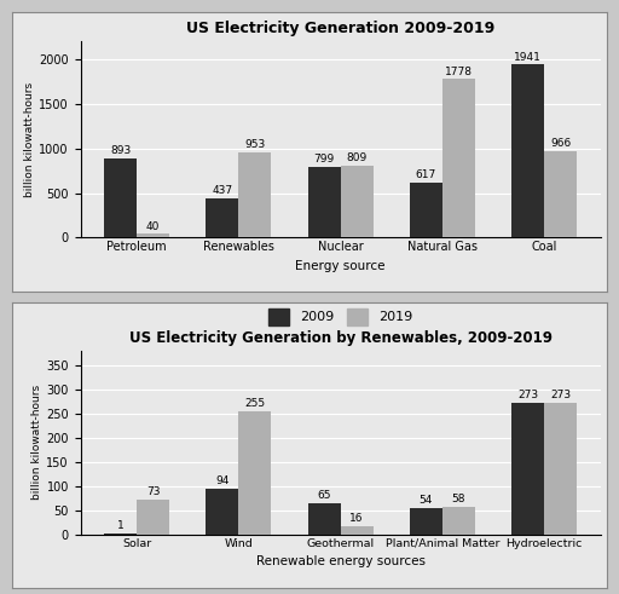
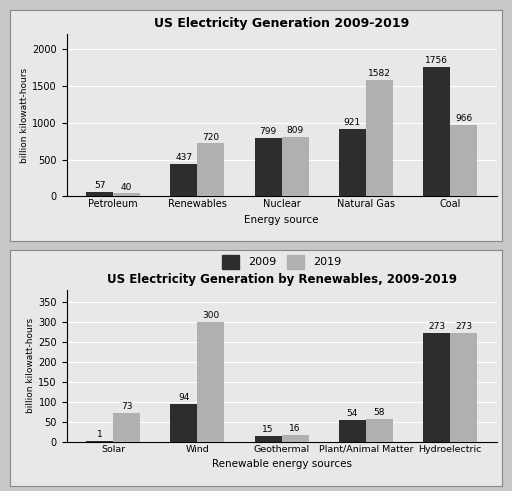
US Electricity Generation 2009-2019/2009/Petroleum: 893 -> 57
US Electricity Generation 2009-2019/2019/Renewables: 953 -> 720
US Electricity Generation 2009-2019/2009/Natural Gas: 617 -> 921
US Electricity Generation 2009-2019/2019/Natural Gas: 1778 -> 1582
US Electricity Generation 2009-2019/2009/Coal: 1941 -> 1756
US Electricity Generation by Renewables, 2009-2019/2019/Wind: 255 -> 300
US Electricity Generation by Renewables, 2009-2019/2009/Geothermal: 65 -> 15
